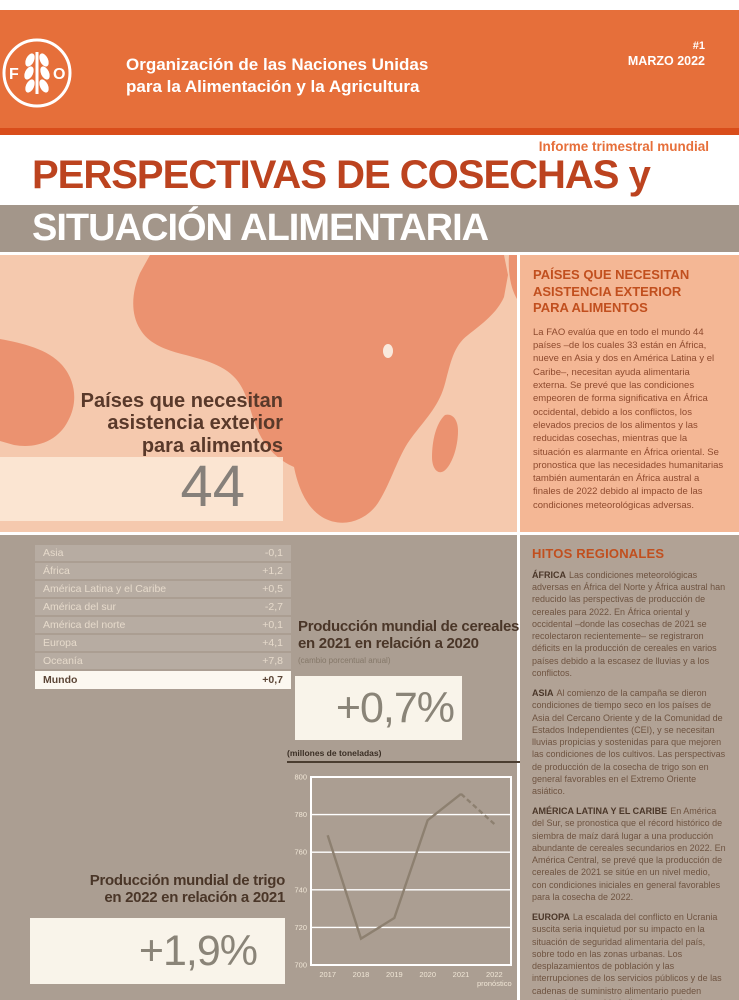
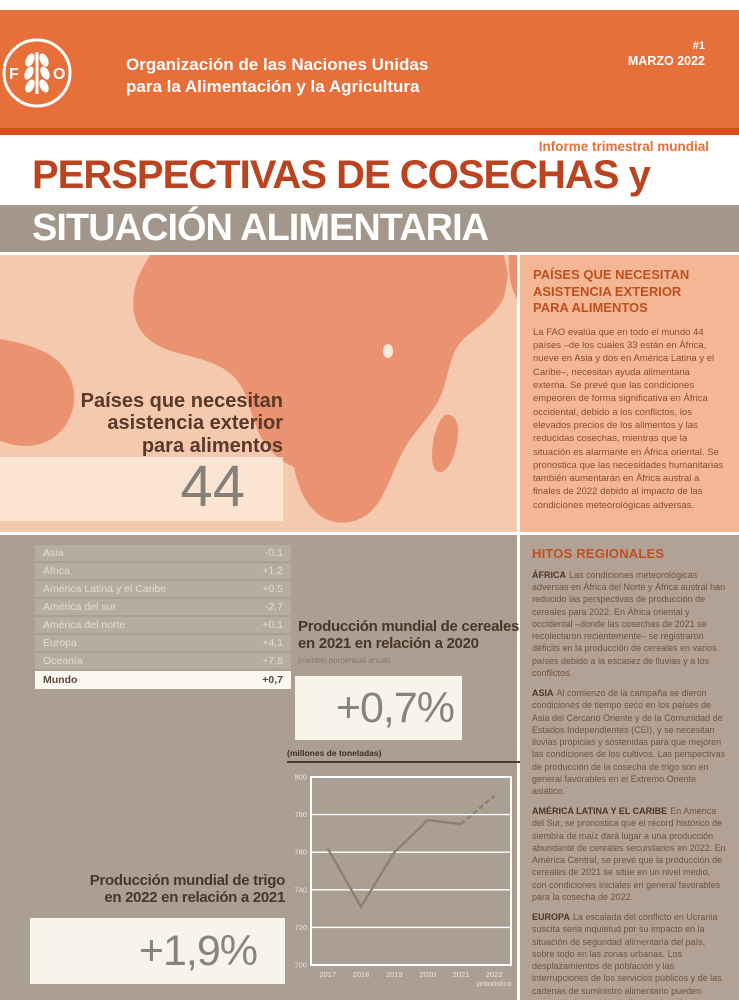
2017: 769 -> 762
2018: 714 -> 731
2019: 725 -> 760
2021: 791 -> 775
2022: 775 -> 790
